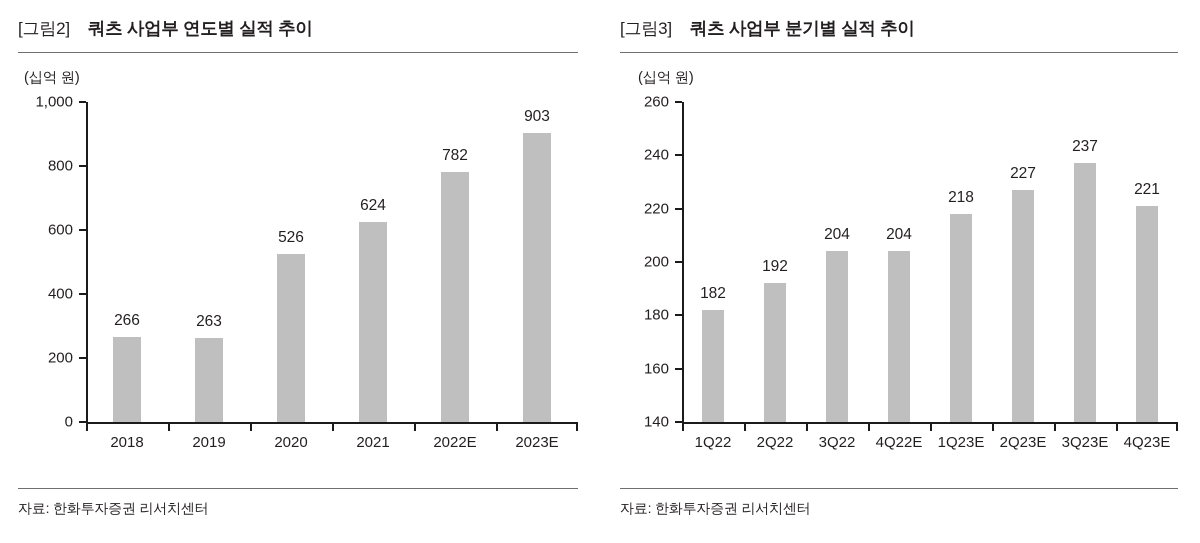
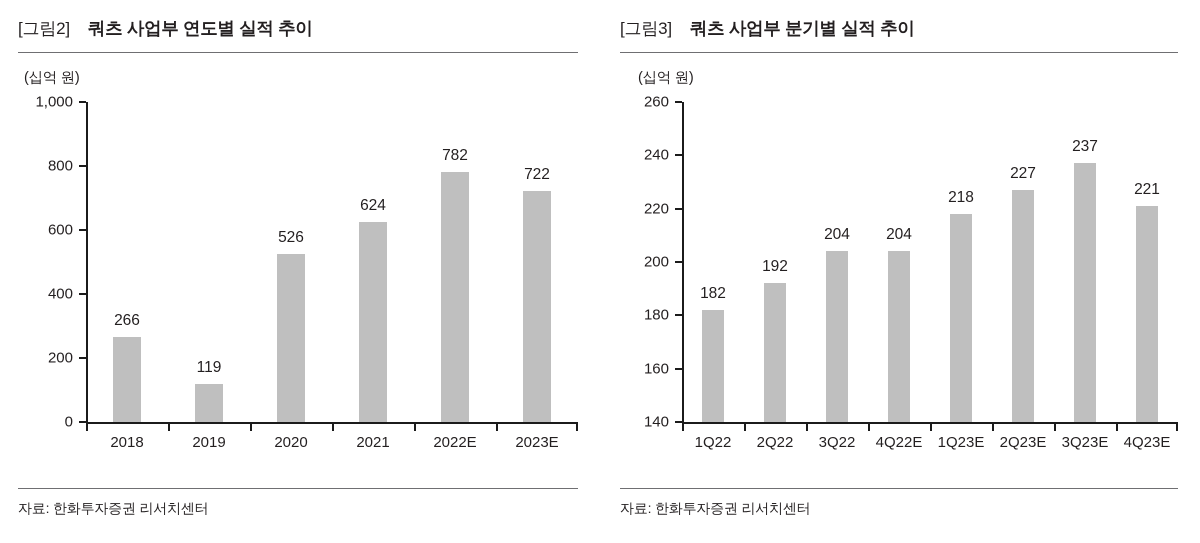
쿼츠 사업부 연도별 실적 추이/2019: 263 -> 119
쿼츠 사업부 연도별 실적 추이/2023E: 903 -> 722
